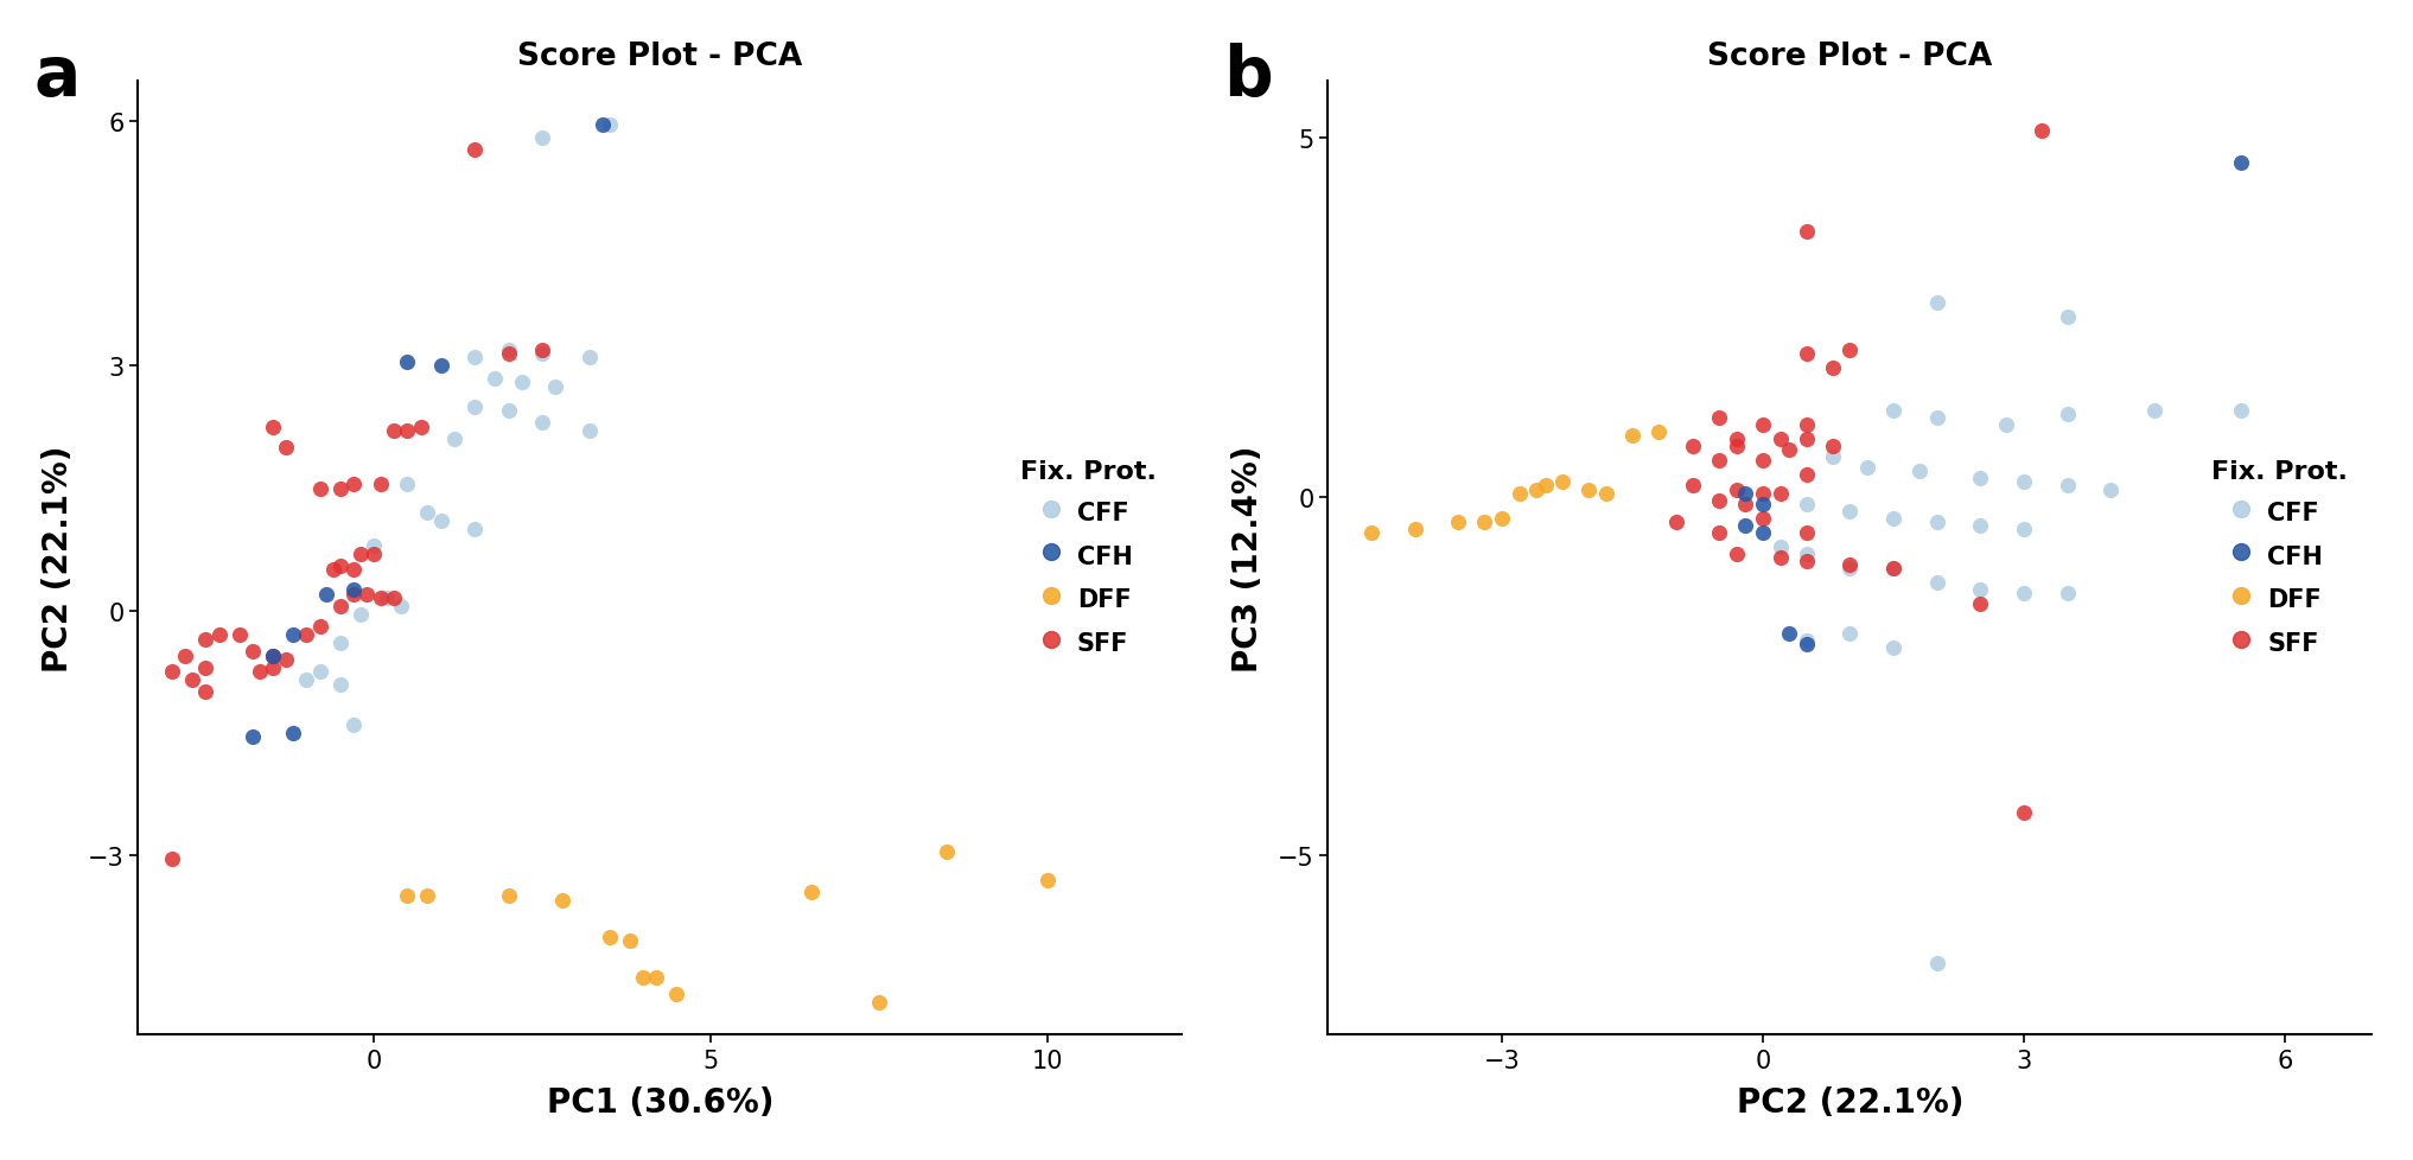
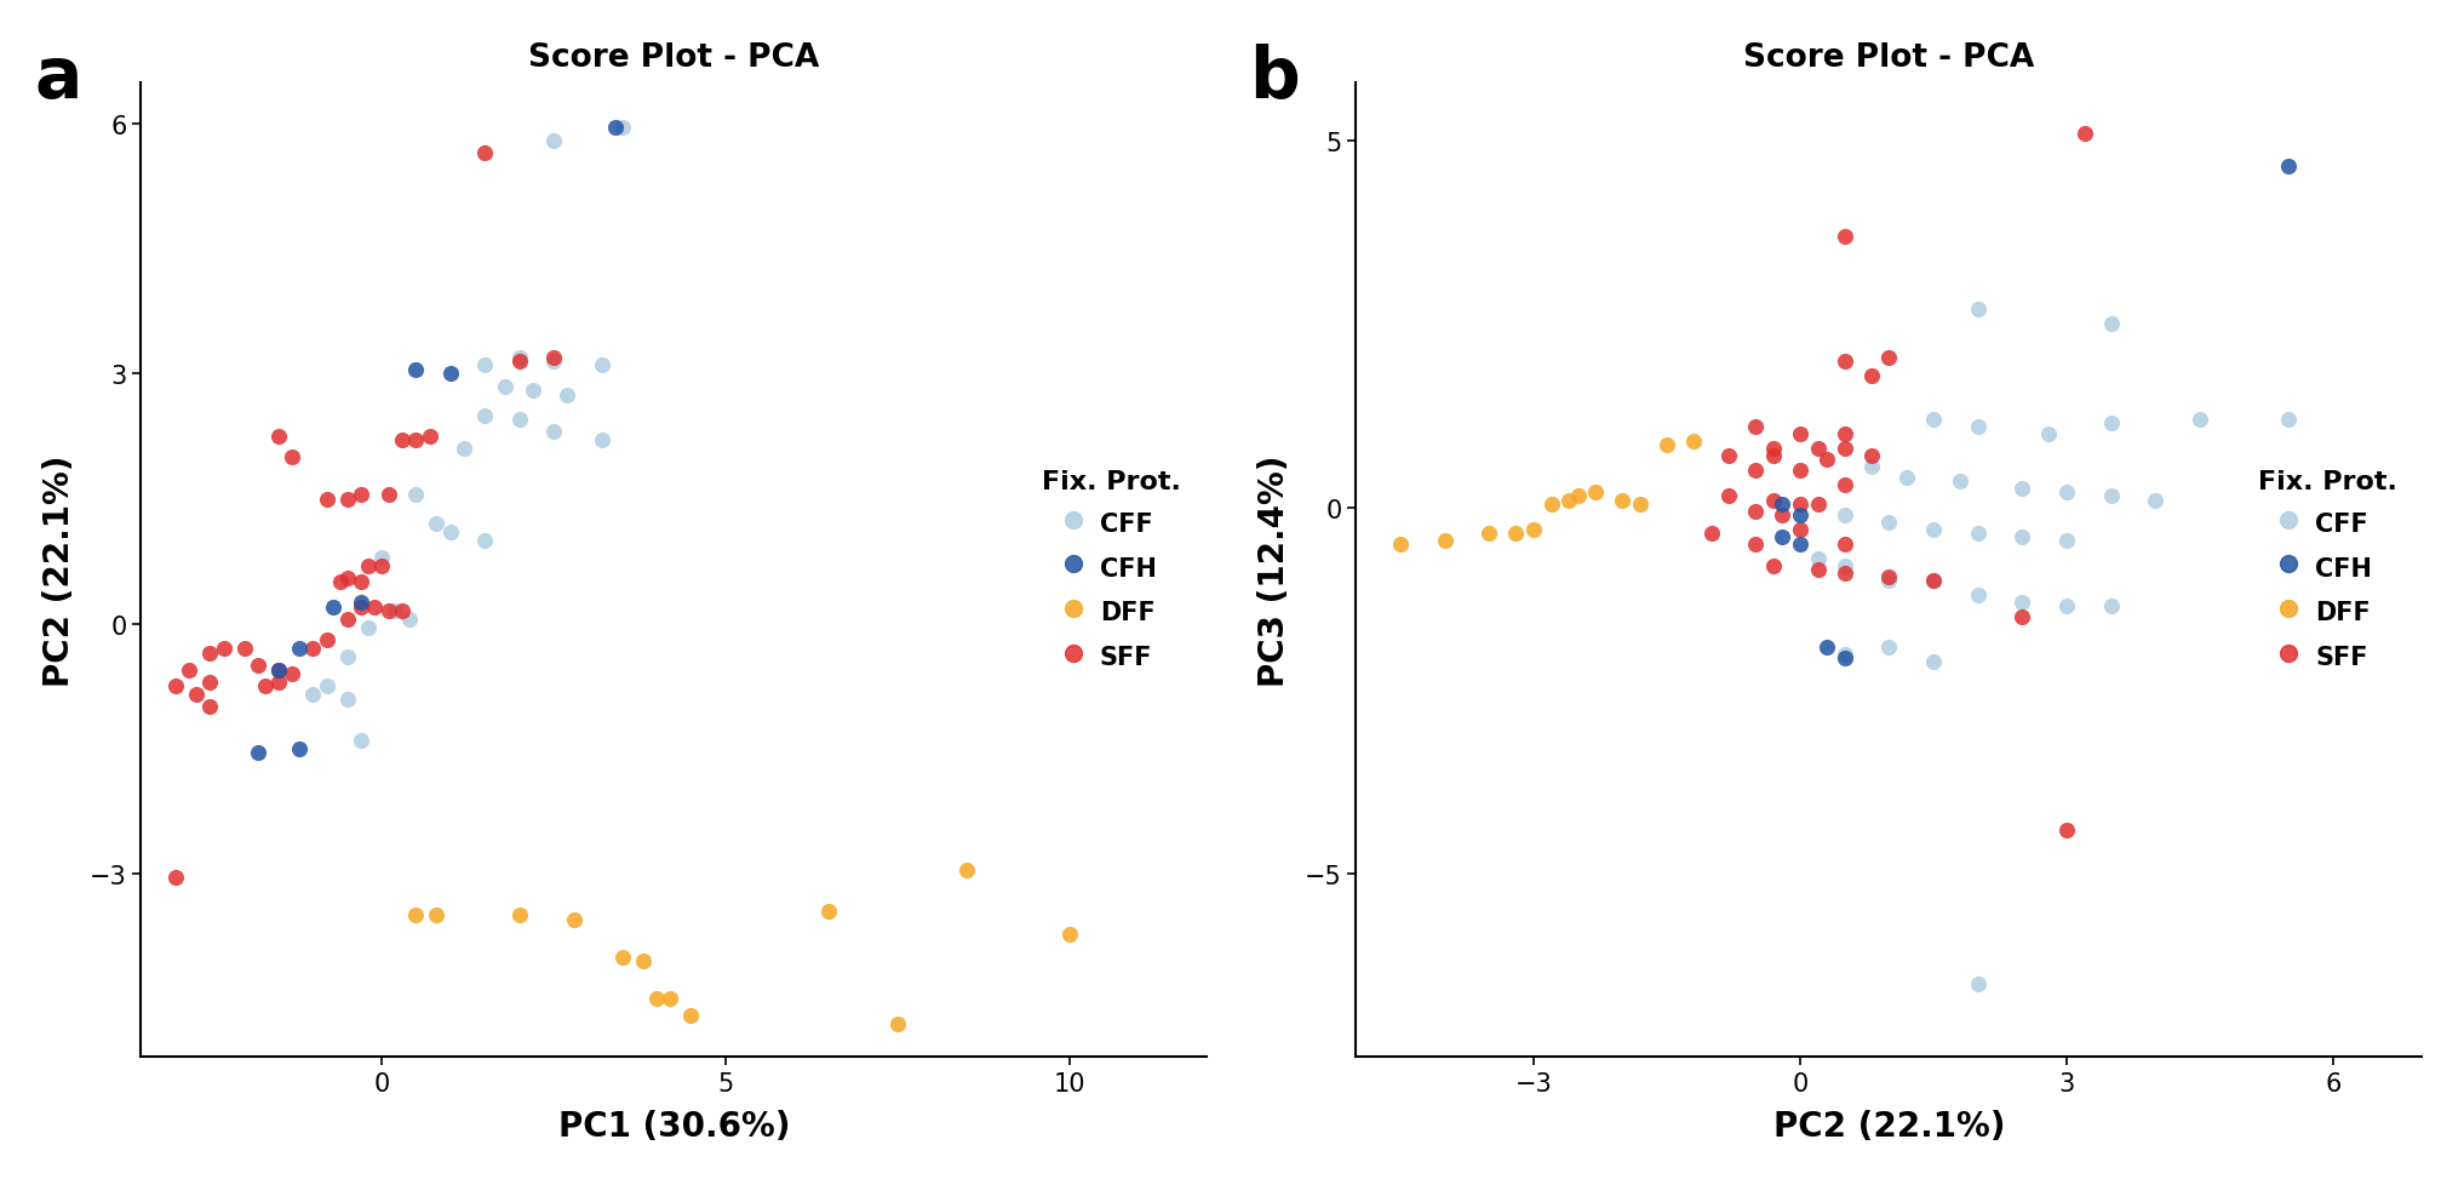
DFF/10: -3.30 -> -3.72
